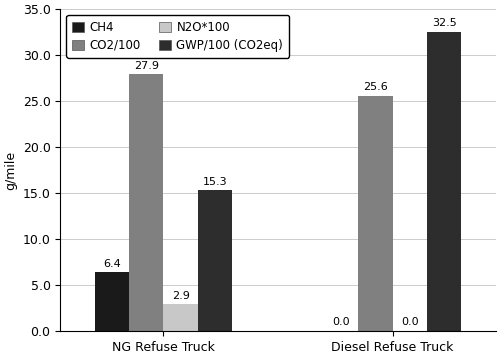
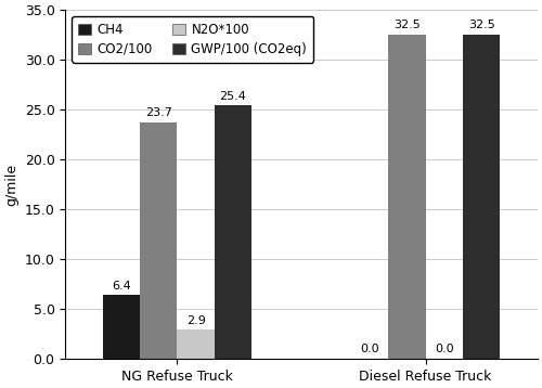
CO2/100/NG Refuse Truck: 27.9 -> 23.7
GWP/100 (CO2eq)/NG Refuse Truck: 15.3 -> 25.4
CO2/100/Diesel Refuse Truck: 25.6 -> 32.5
